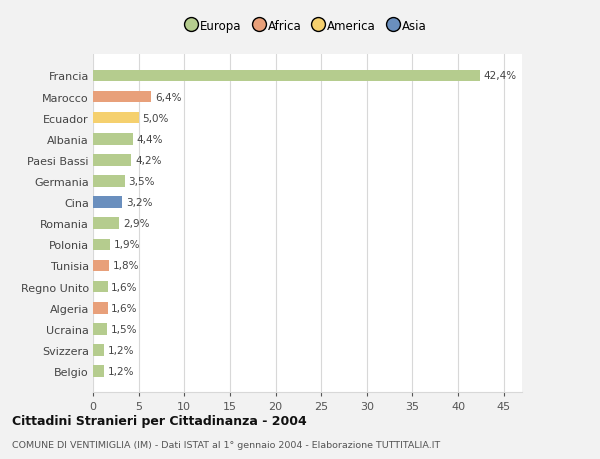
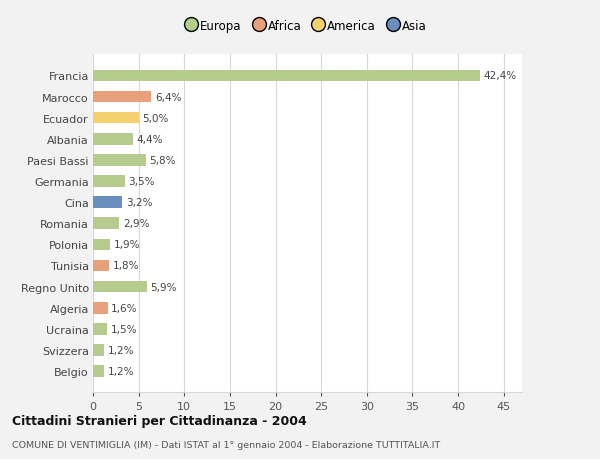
Paesi Bassi: 4,2% -> 5,8%
Regno Unito: 1,6% -> 5,9%
